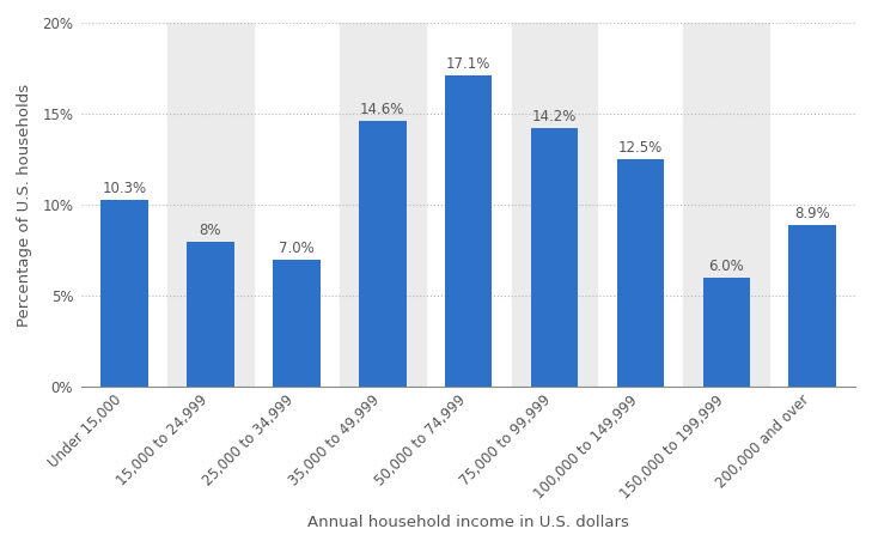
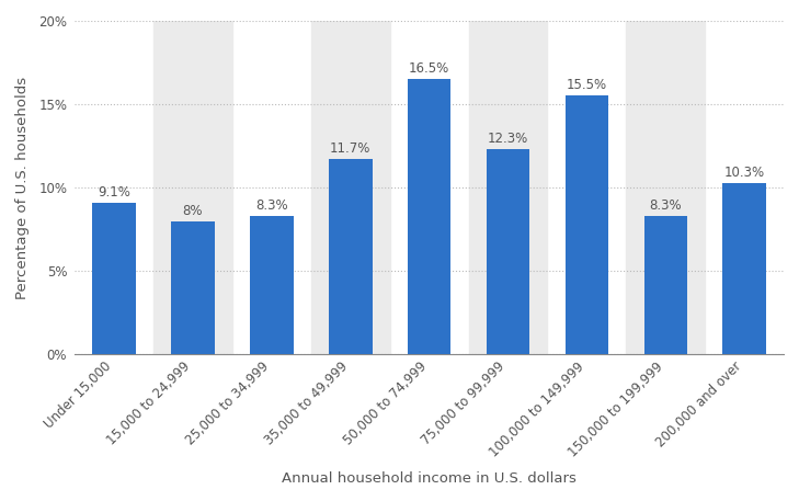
Under 15,000: 10.3% -> 9.1%
25,000 to 34,999: 7.0% -> 8.3%
35,000 to 49,999: 14.6% -> 11.7%
50,000 to 74,999: 17.1% -> 16.5%
75,000 to 99,999: 14.2% -> 12.3%
100,000 to 149,999: 12.5% -> 15.5%
150,000 to 199,999: 6.0% -> 8.3%
200,000 and over: 8.9% -> 10.3%
